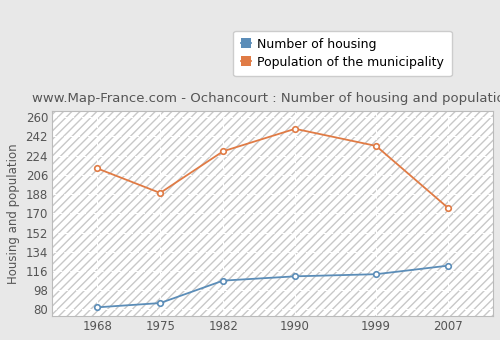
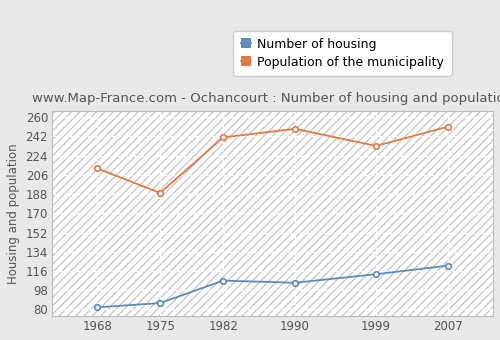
Population of the municipality/1982: 228 -> 241
Number of housing/1990: 111 -> 105
Population of the municipality/2007: 175 -> 251
